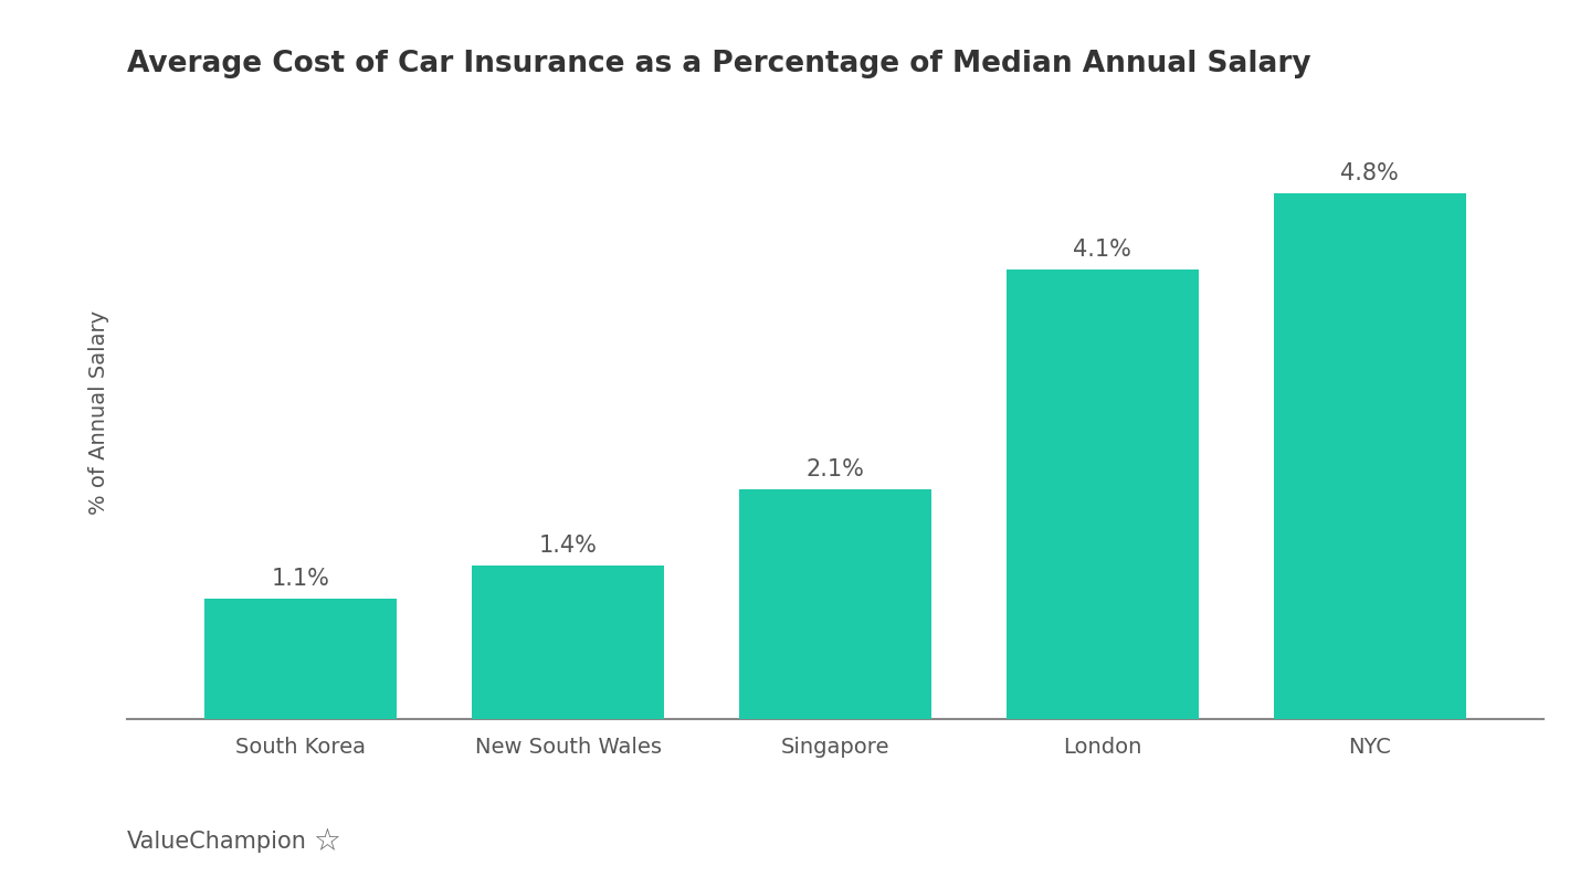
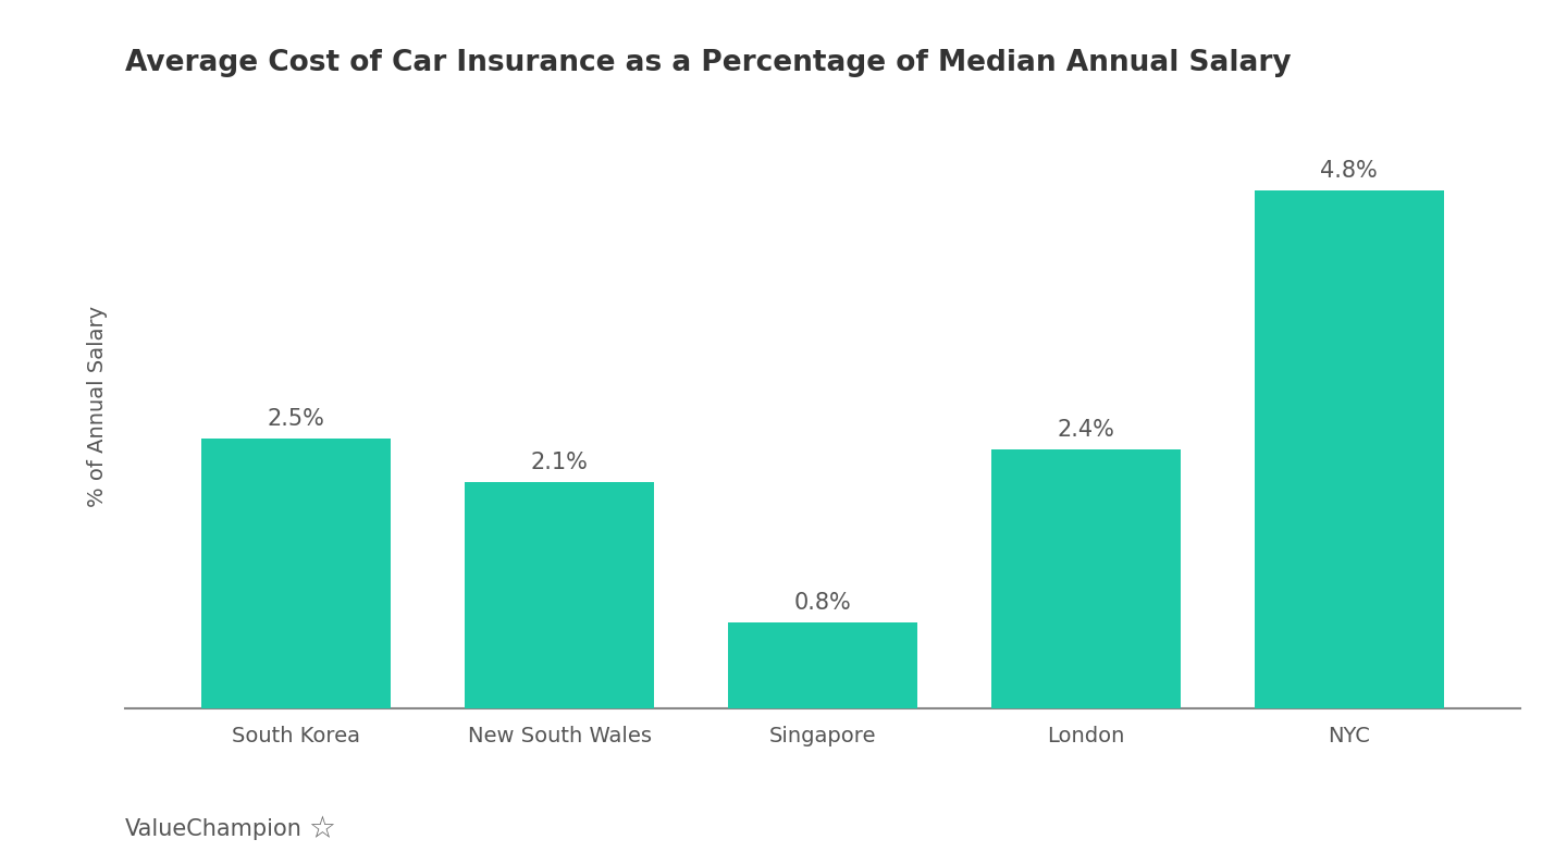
South Korea: 1.1% -> 2.5%
New South Wales: 1.4% -> 2.1%
Singapore: 2.1% -> 0.8%
London: 4.1% -> 2.4%
